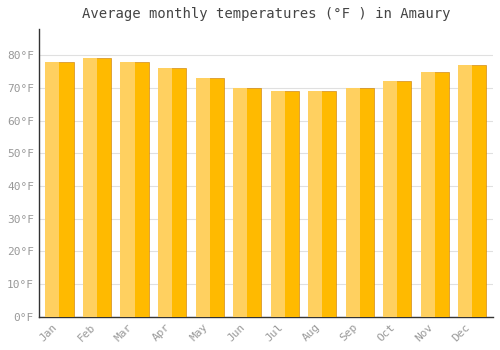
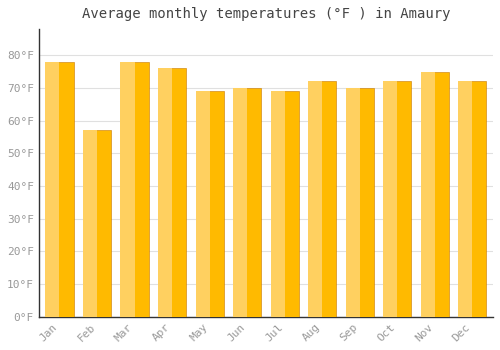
Feb: 79°F -> 57°F
May: 73°F -> 69°F
Aug: 69°F -> 72°F
Dec: 77°F -> 72°F
